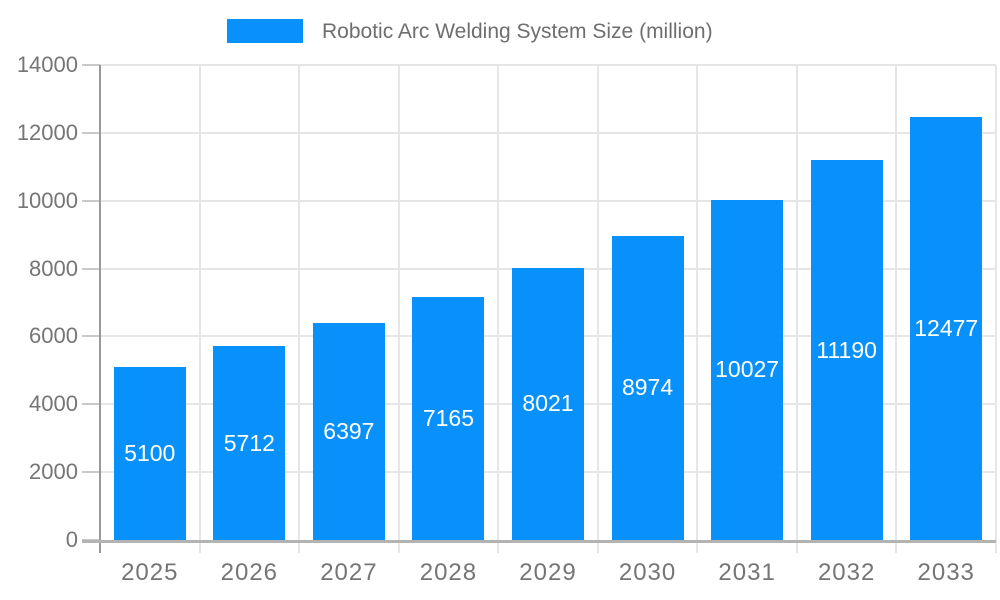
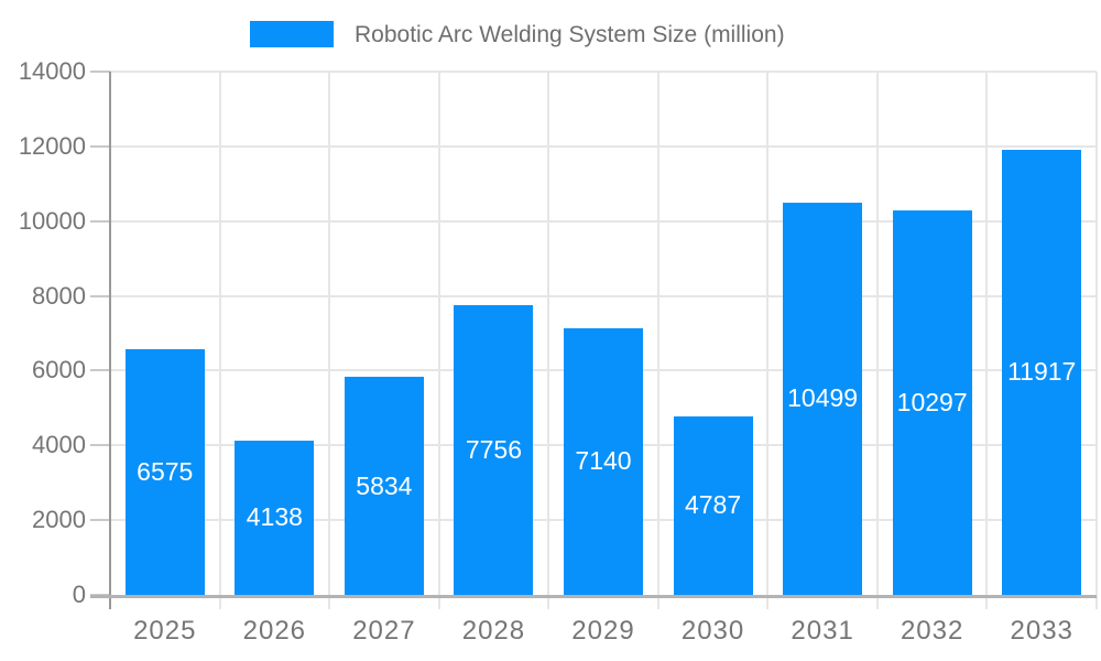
2025: 5100 -> 6575
2026: 5712 -> 4138
2027: 6397 -> 5834
2028: 7165 -> 7756
2029: 8021 -> 7140
2030: 8974 -> 4787
2031: 10027 -> 10499
2032: 11190 -> 10297
2033: 12477 -> 11917
